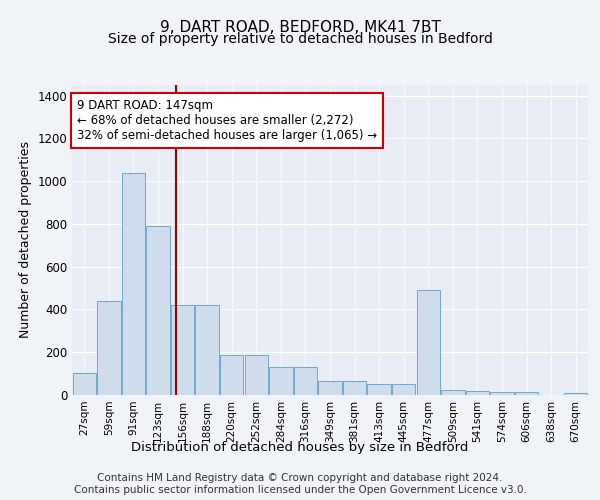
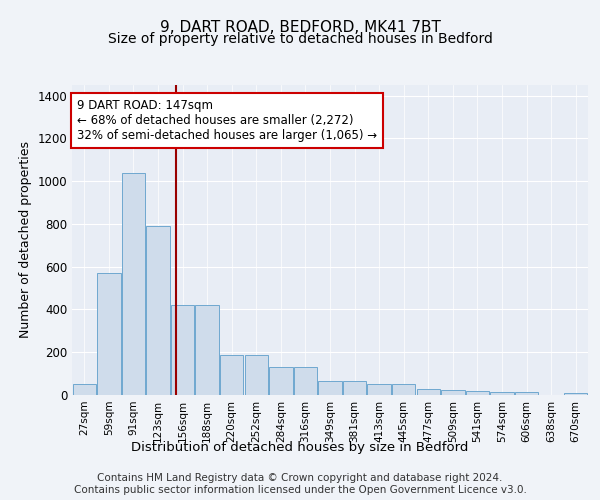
27sqm: 105 -> 50
59sqm: 440 -> 570
477sqm: 490 -> 28
